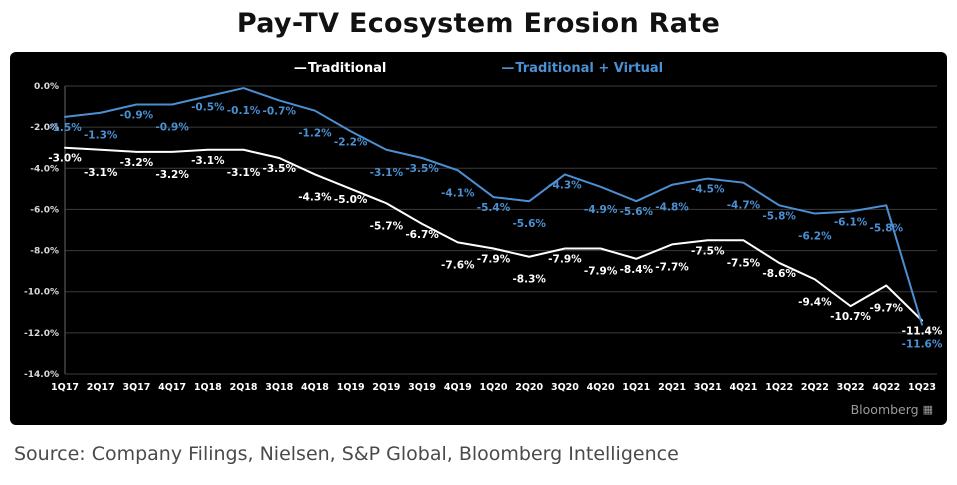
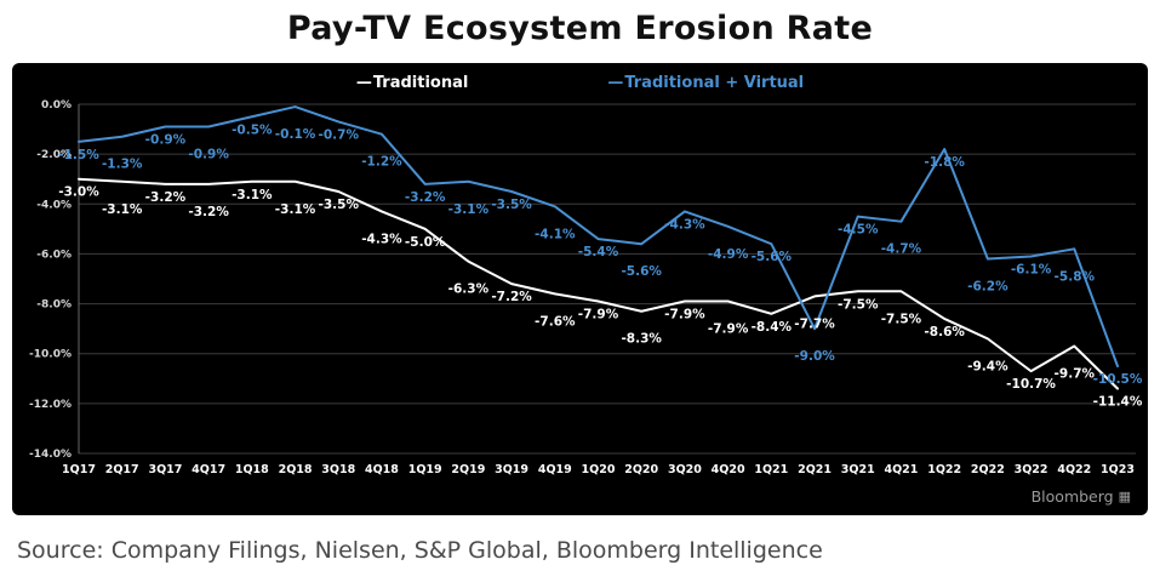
Traditional + Virtual/1Q19: -2.2% -> -3.2%
Traditional/2Q19: -5.7% -> -6.3%
Traditional/3Q19: -6.7% -> -7.2%
Traditional + Virtual/2Q21: -4.8% -> -9.0%
Traditional + Virtual/1Q22: -5.8% -> -1.8%
Traditional + Virtual/1Q23: -11.6% -> -10.5%
